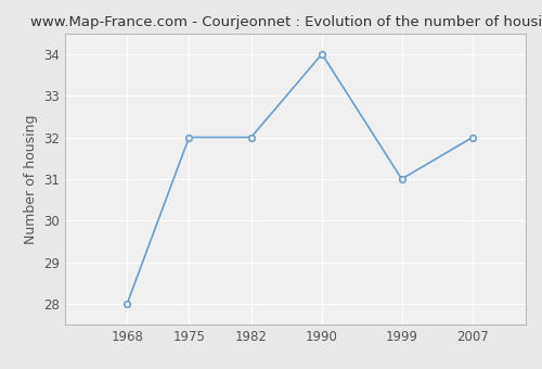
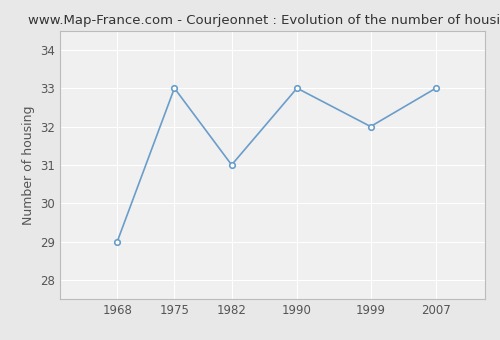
1968: 28 -> 29
1975: 32 -> 33
1982: 32 -> 31
1990: 34 -> 33
1999: 31 -> 32
2007: 32 -> 33
